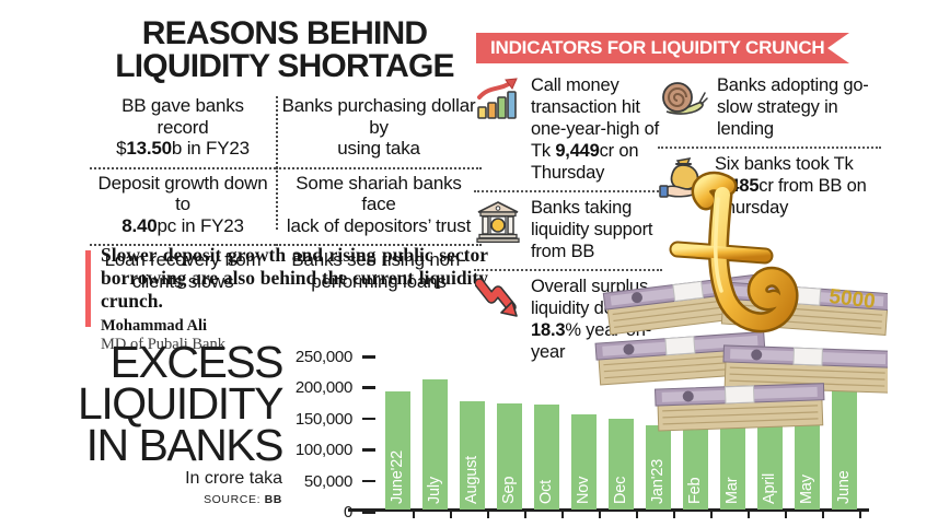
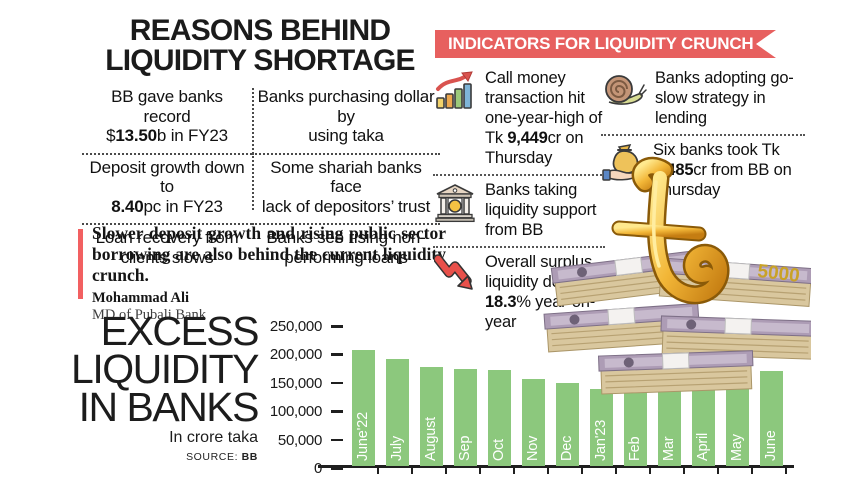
June'22: 190000 -> 200000
July: 210000 -> 190000
June: 200000 -> 170000
